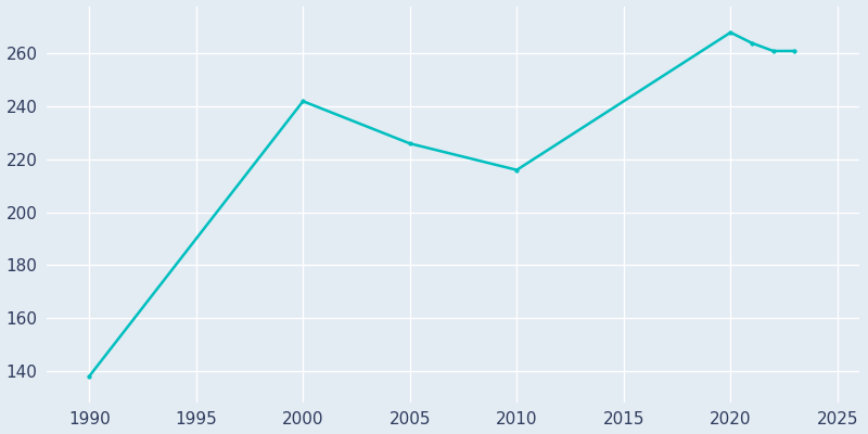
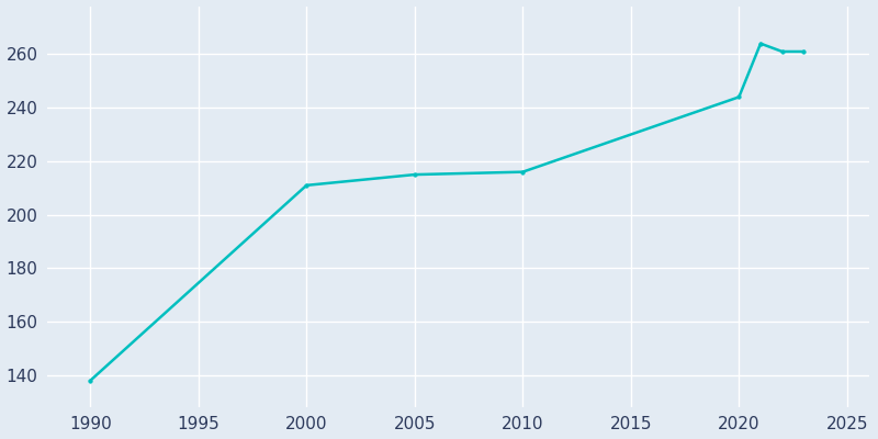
2000: 242 -> 211
2005: 226 -> 215
2020: 268 -> 244
